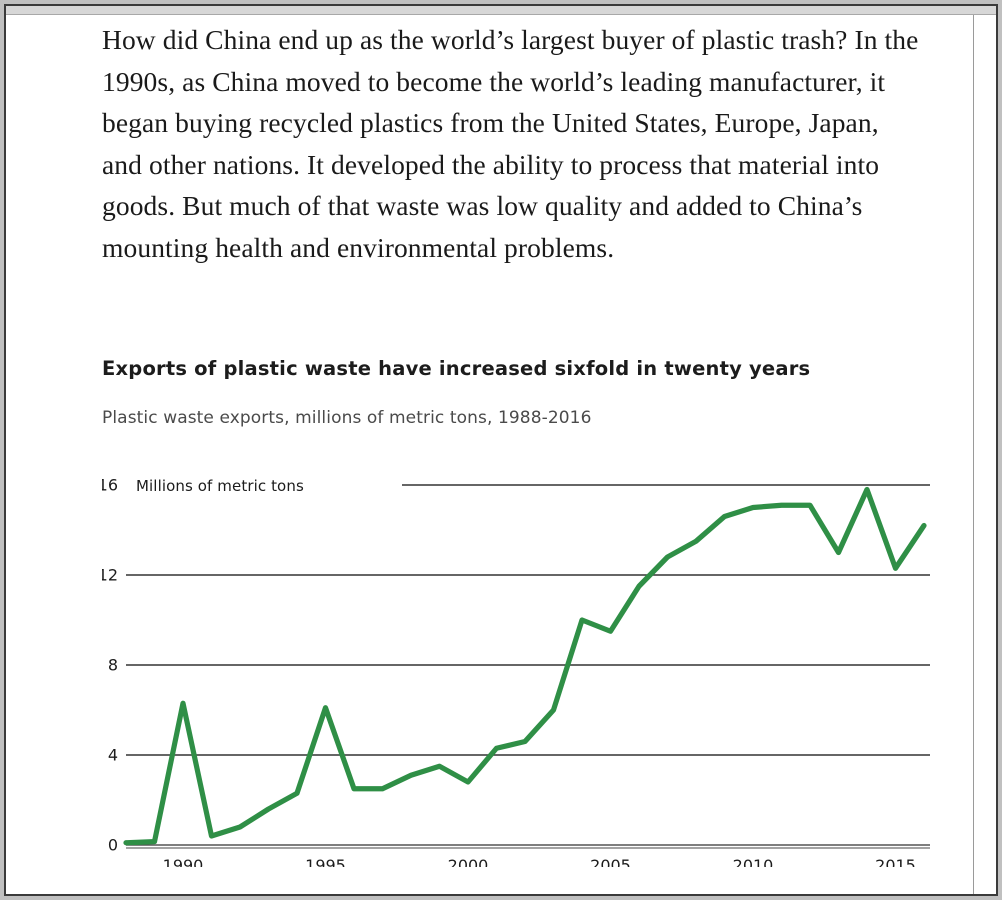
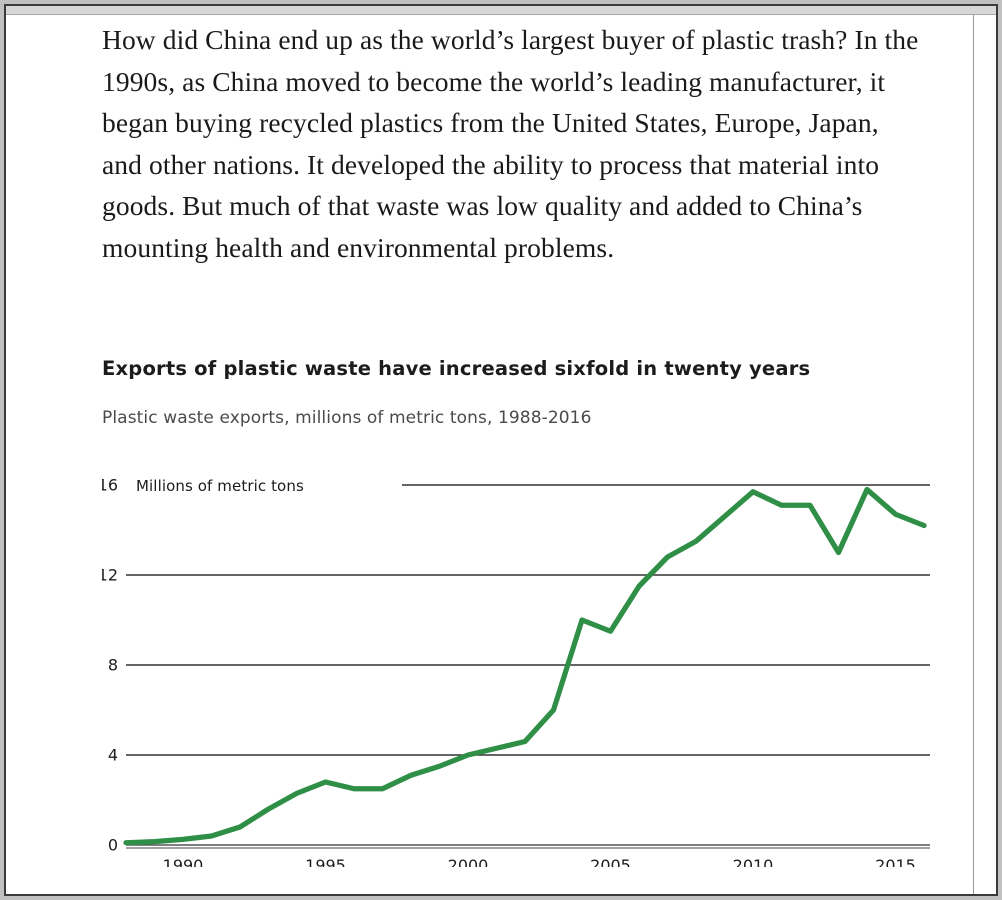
1990: 6.3 -> 0.2
1995: 6.1 -> 2.8
2000: 2.8 -> 4.0
2010: 15.0 -> 15.7
2015: 12.3 -> 14.7
